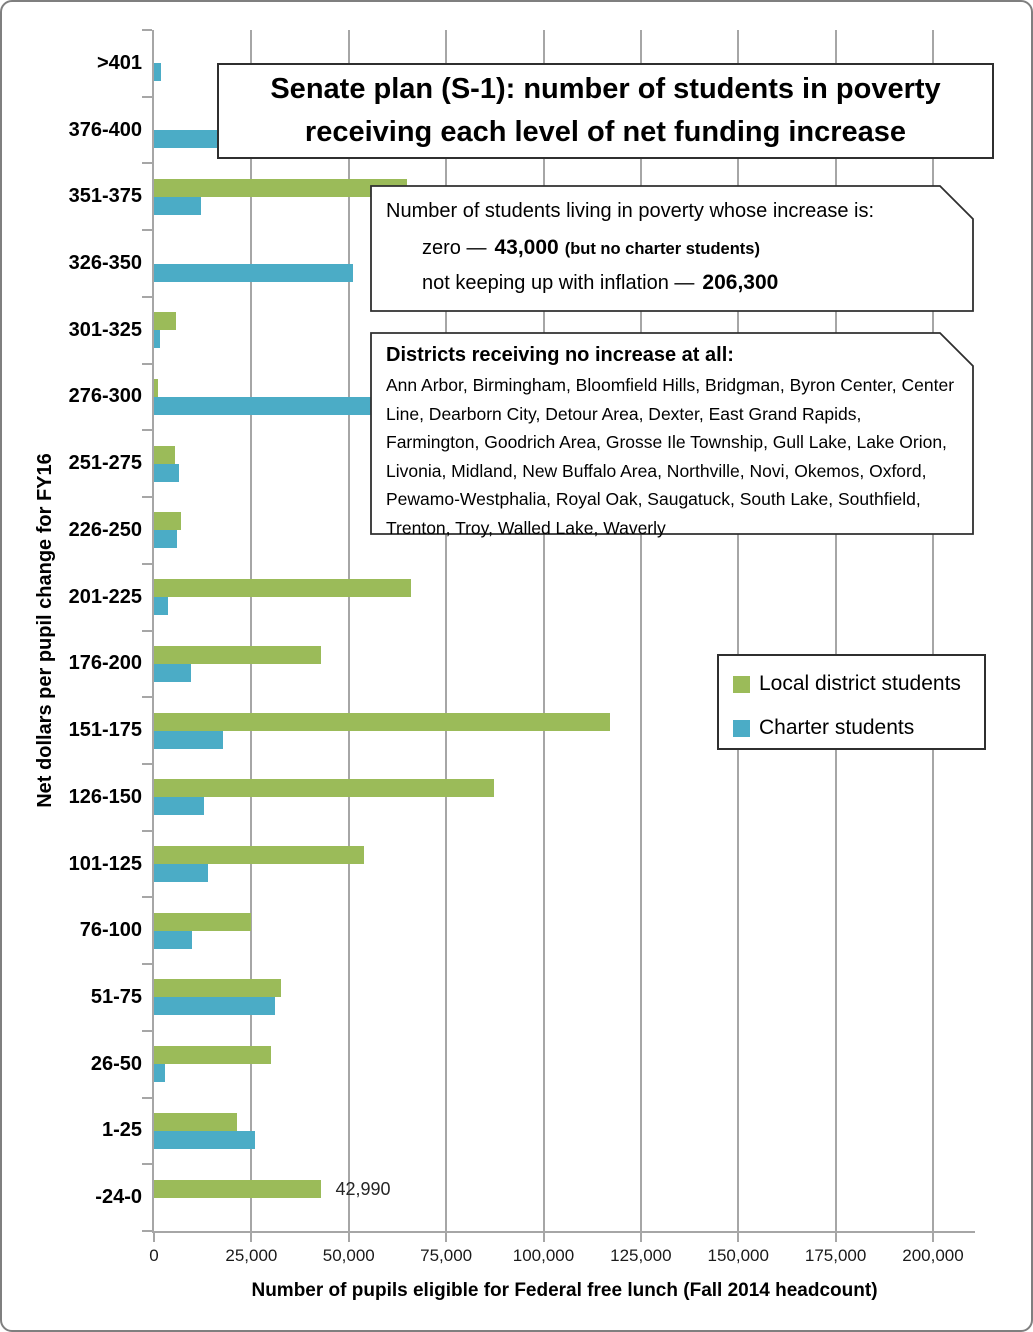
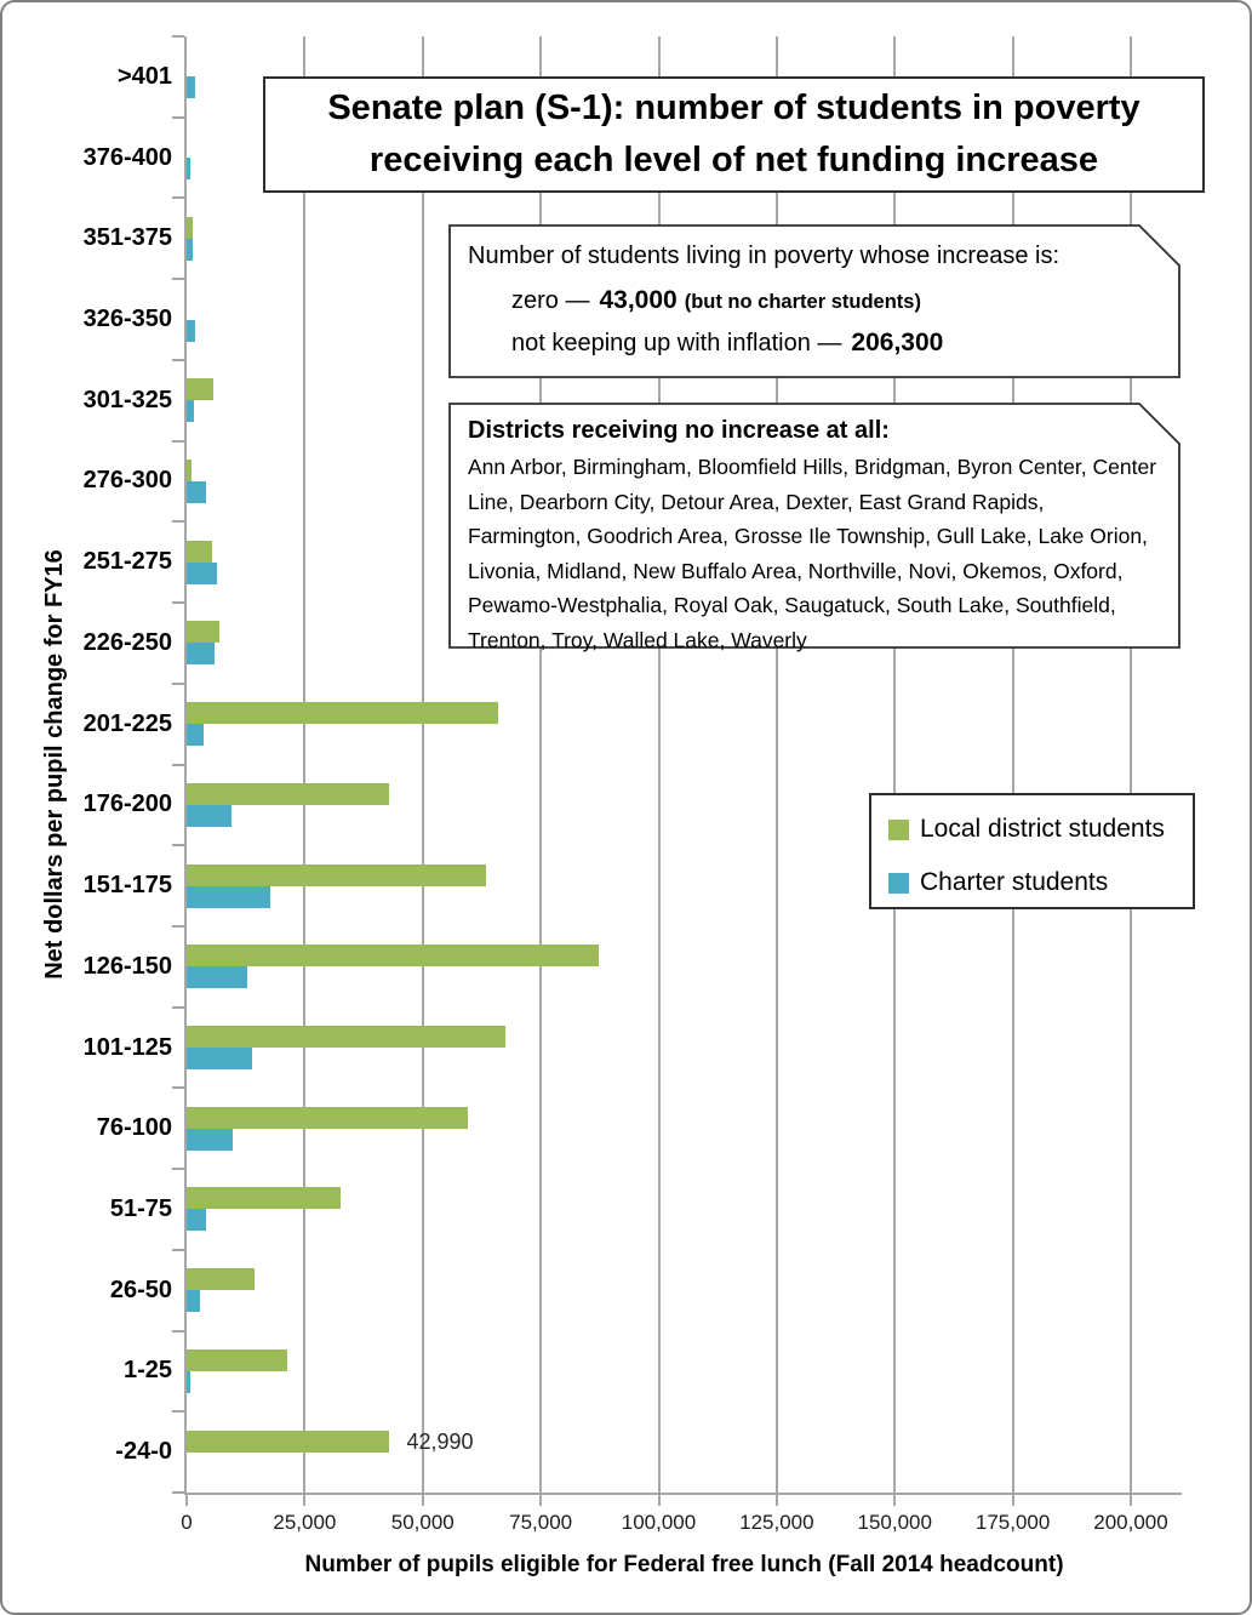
Charter students/376-400: 21000 -> 1000
Local district students/351-375: 65000 -> 1000
Charter students/351-375: 12000 -> 1000
Charter students/326-350: 51000 -> 2000
Charter students/276-300: 69000 -> 4000
Local district students/151-175: 117000 -> 63000
Local district students/101-125: 54000 -> 68000
Local district students/76-100: 25000 -> 60000
Charter students/51-75: 31000 -> 4000
Local district students/26-50: 30000 -> 14000
Charter students/1-25: 26000 -> 1000
